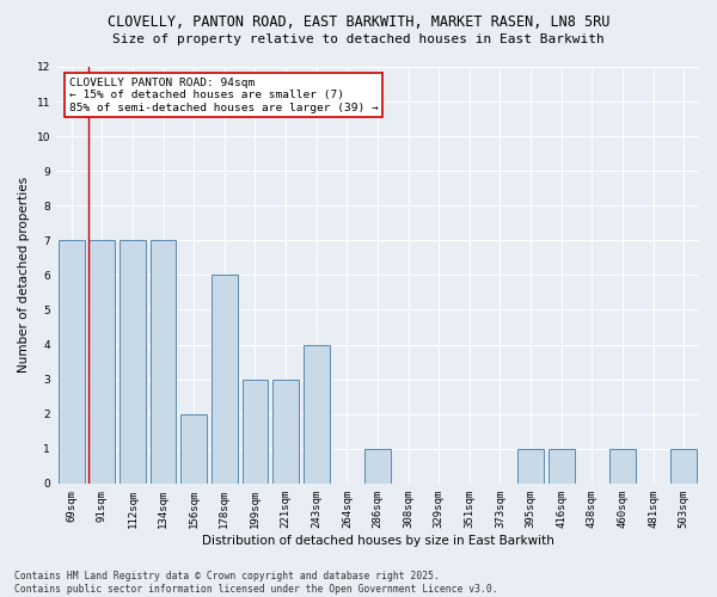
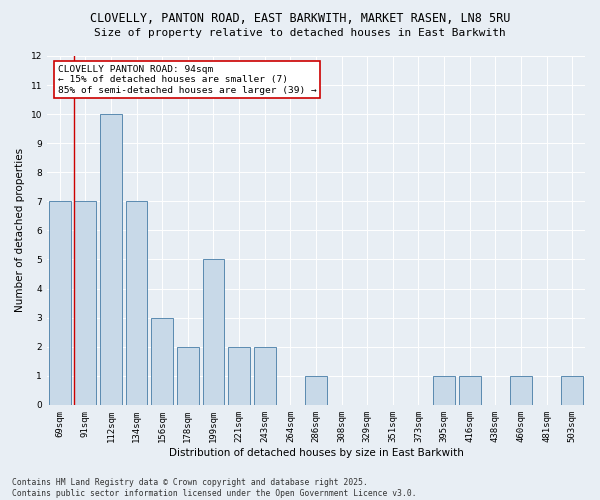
112sqm: 7 -> 10
156sqm: 2 -> 3
178sqm: 6 -> 2
199sqm: 3 -> 5
221sqm: 3 -> 2
243sqm: 4 -> 2
